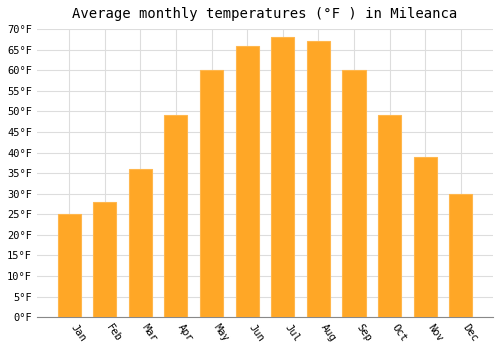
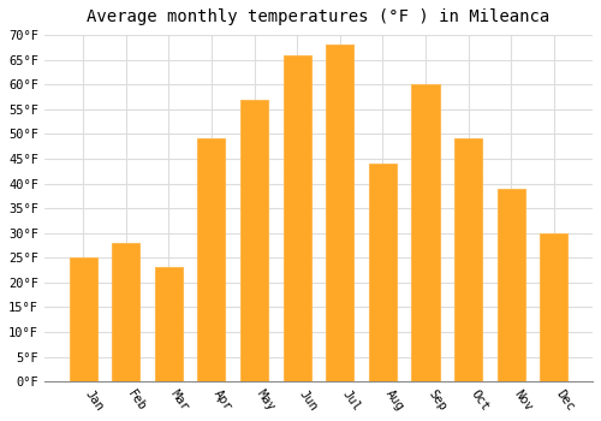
Mar: 36°F -> 23°F
May: 60°F -> 57°F
Aug: 67°F -> 44°F
